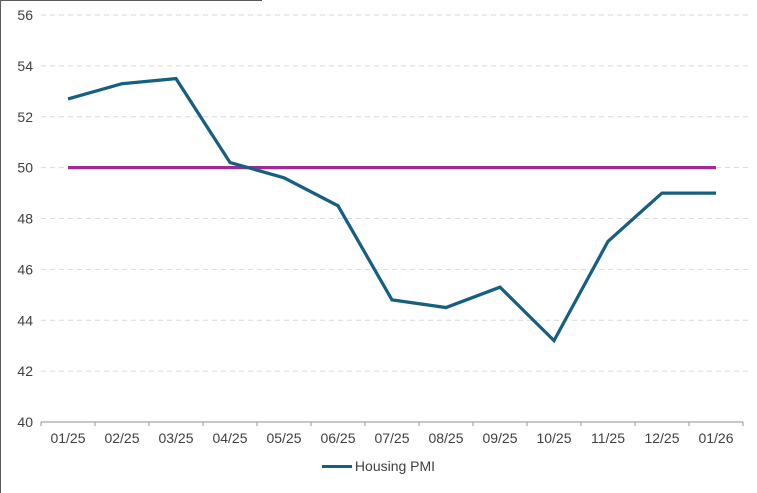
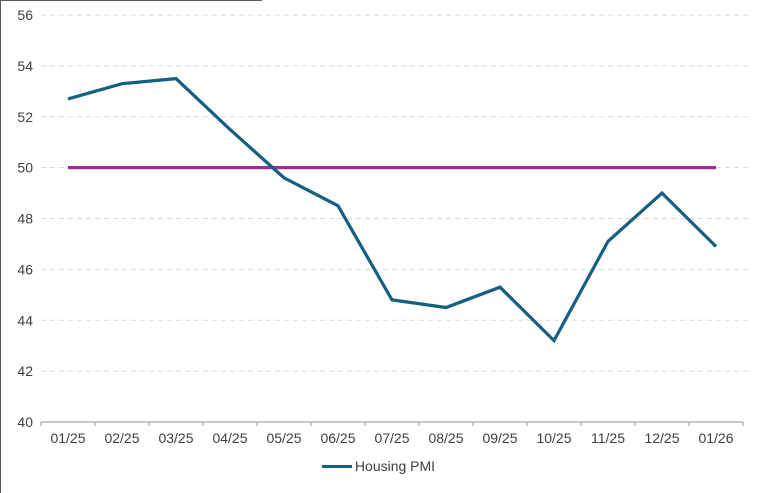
Housing PMI/04/25: 50.2 -> 51.5
Housing PMI/01/26: 49.0 -> 46.9
